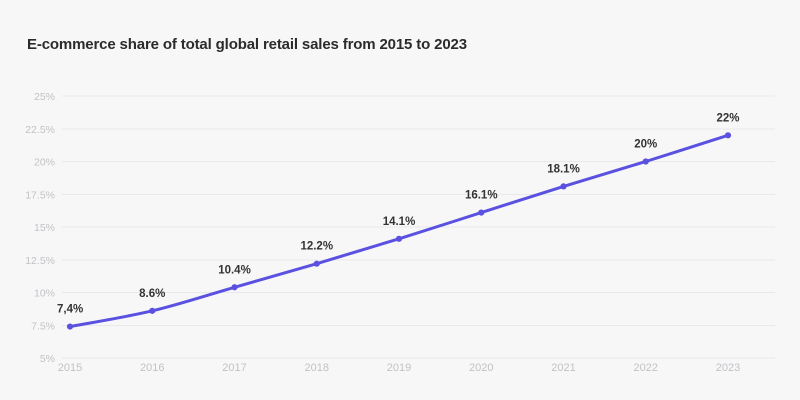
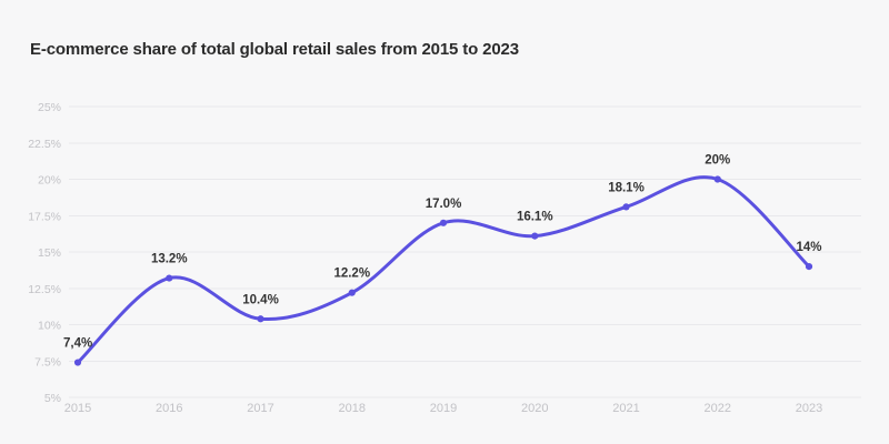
2016: 8.6% -> 13.2%
2019: 14.1% -> 17.0%
2023: 22% -> 14%
